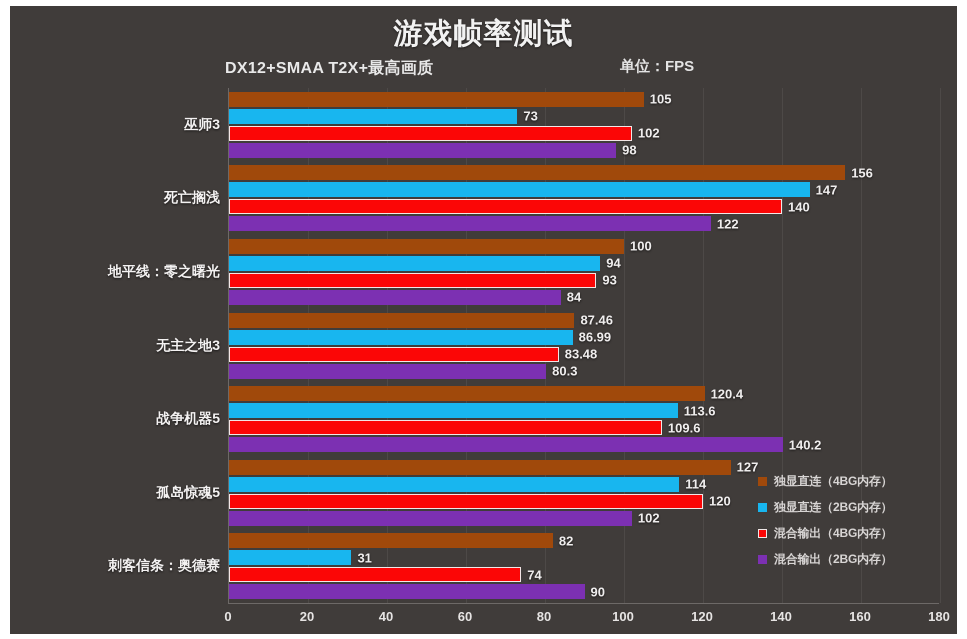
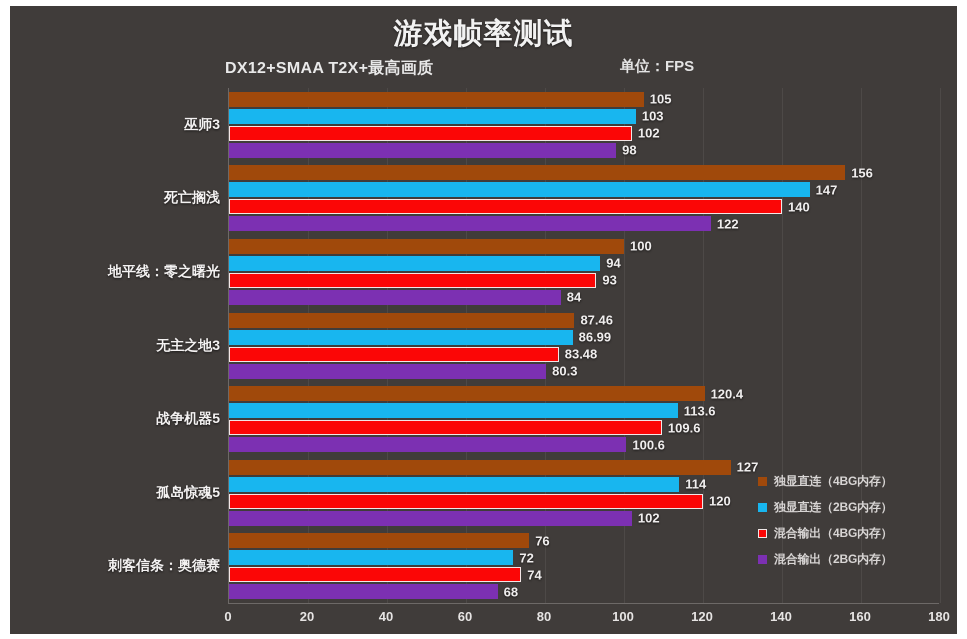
独显直连（2BG内存）/巫师3: 73 -> 103
混合输出（2BG内存）/战争机器5: 140.2 -> 100.6
独显直连（4BG内存）/刺客信条：奥德赛: 82 -> 76
独显直连（2BG内存）/刺客信条：奥德赛: 31 -> 72
混合输出（2BG内存）/刺客信条：奥德赛: 90 -> 68
